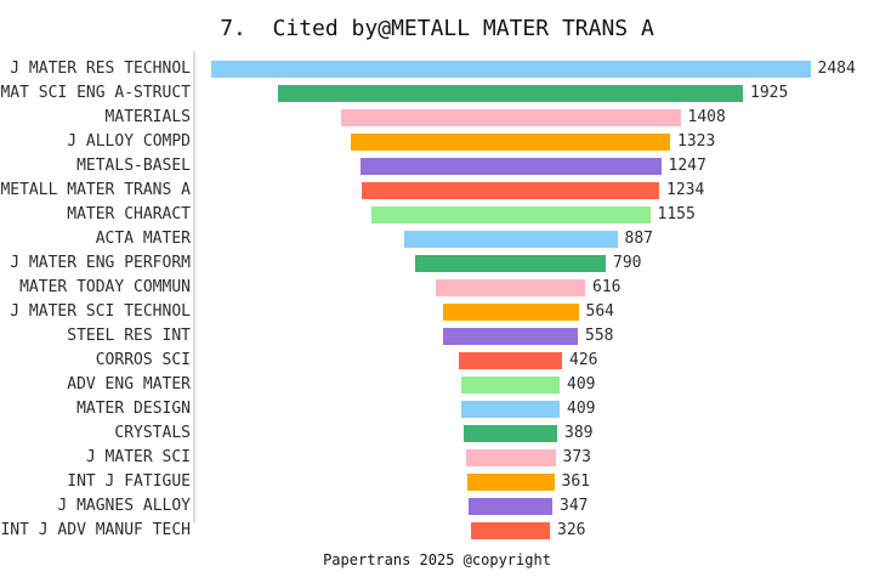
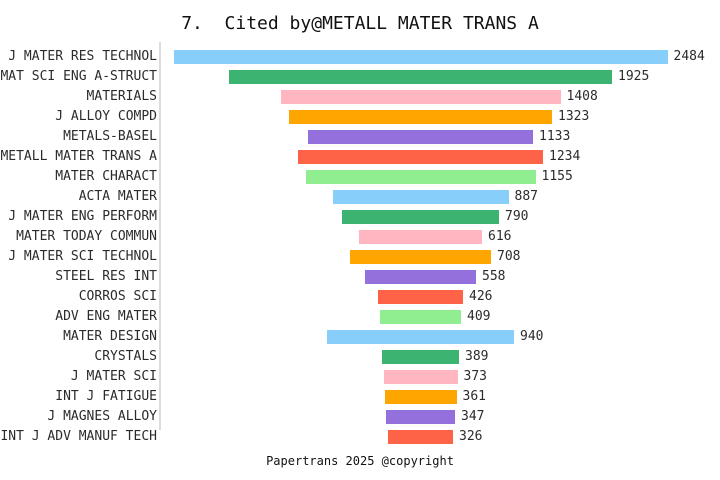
METALS-BASEL: 1247 -> 1133
J MATER SCI TECHNOL: 564 -> 708
MATER DESIGN: 409 -> 940
